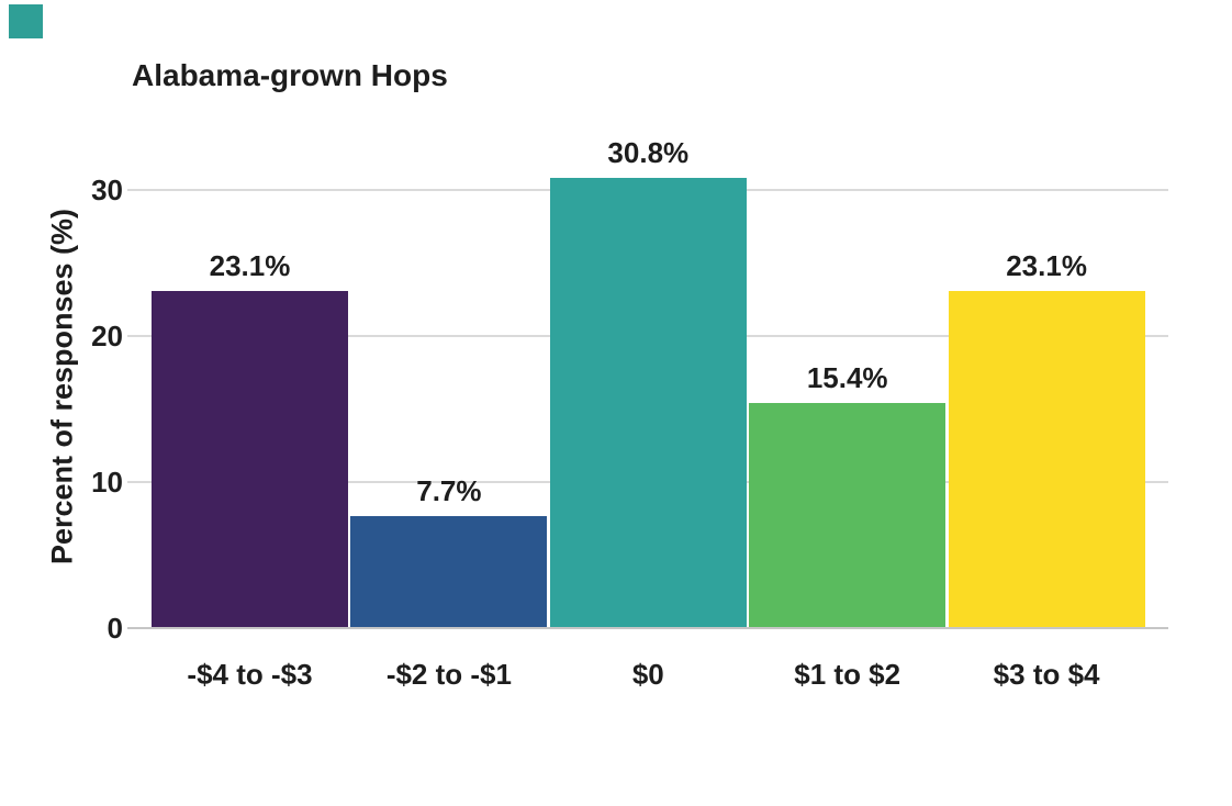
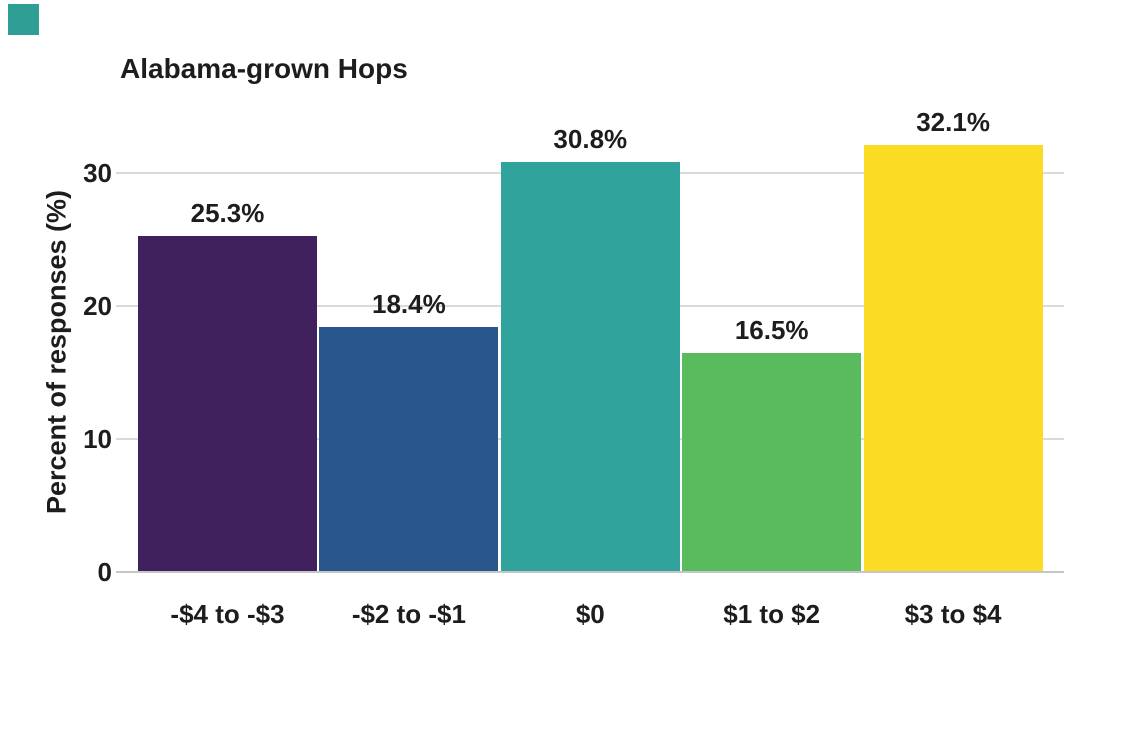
-$4 to -$3: 23.1% -> 25.3%
-$2 to -$1: 7.7% -> 18.4%
$1 to $2: 15.4% -> 16.5%
$3 to $4: 23.1% -> 32.1%
